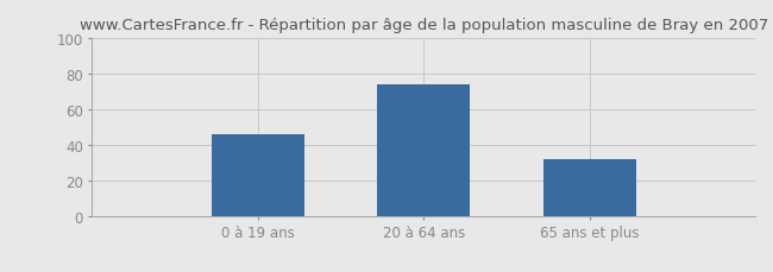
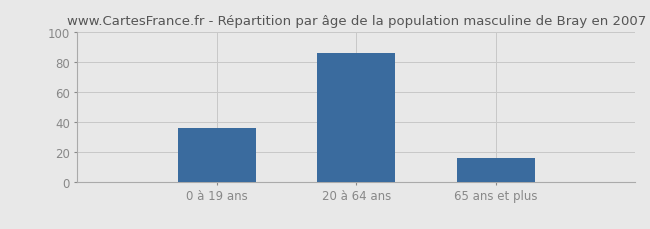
0 à 19 ans: 46 -> 36
20 à 64 ans: 74 -> 86
65 ans et plus: 32 -> 16
